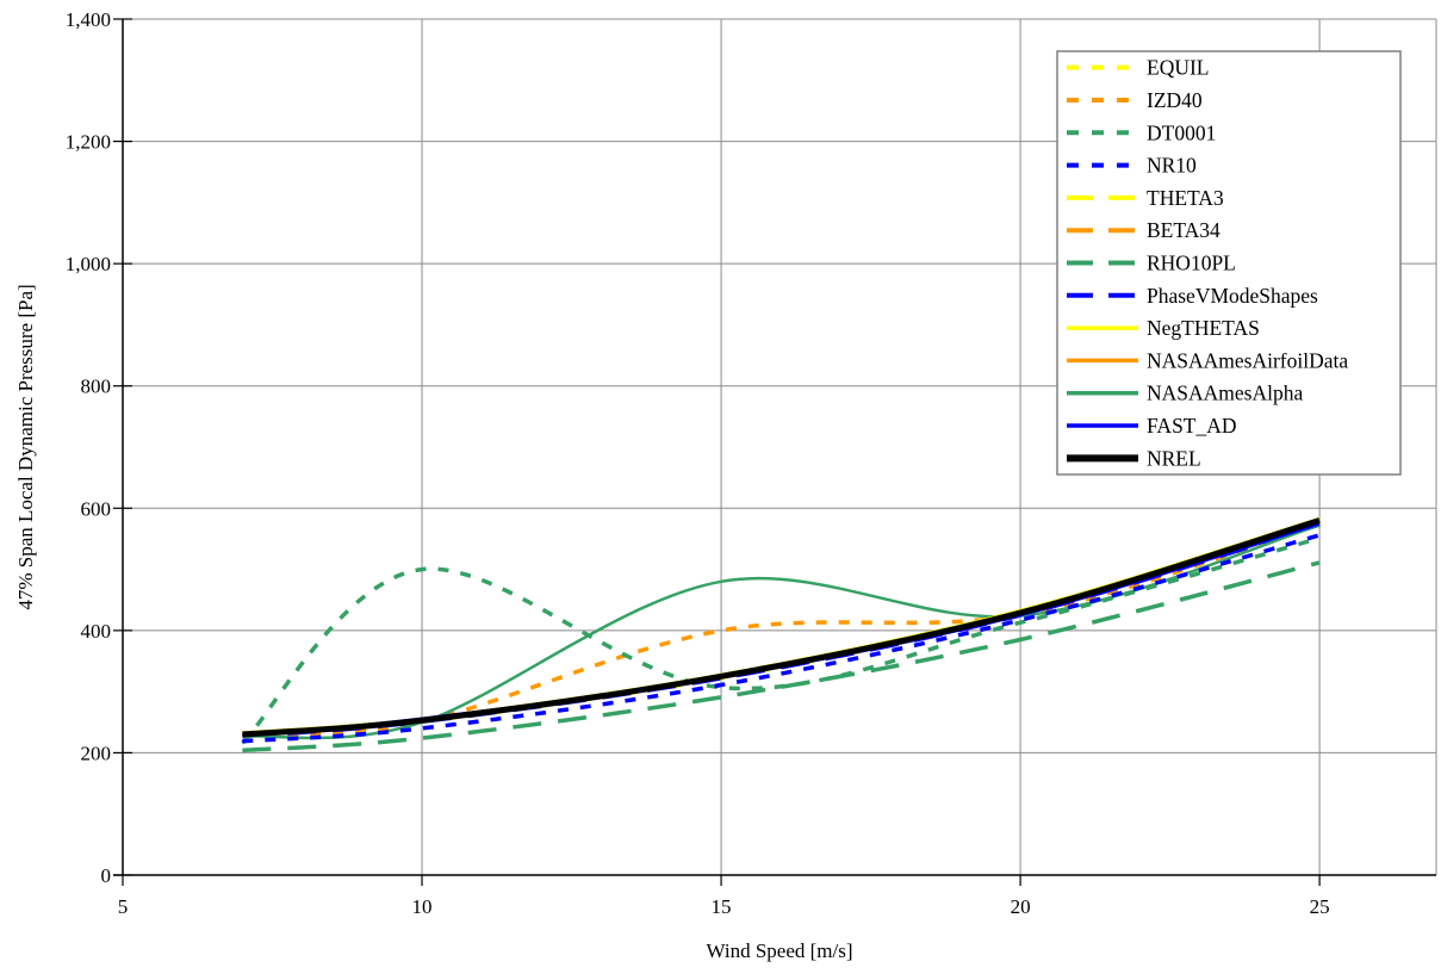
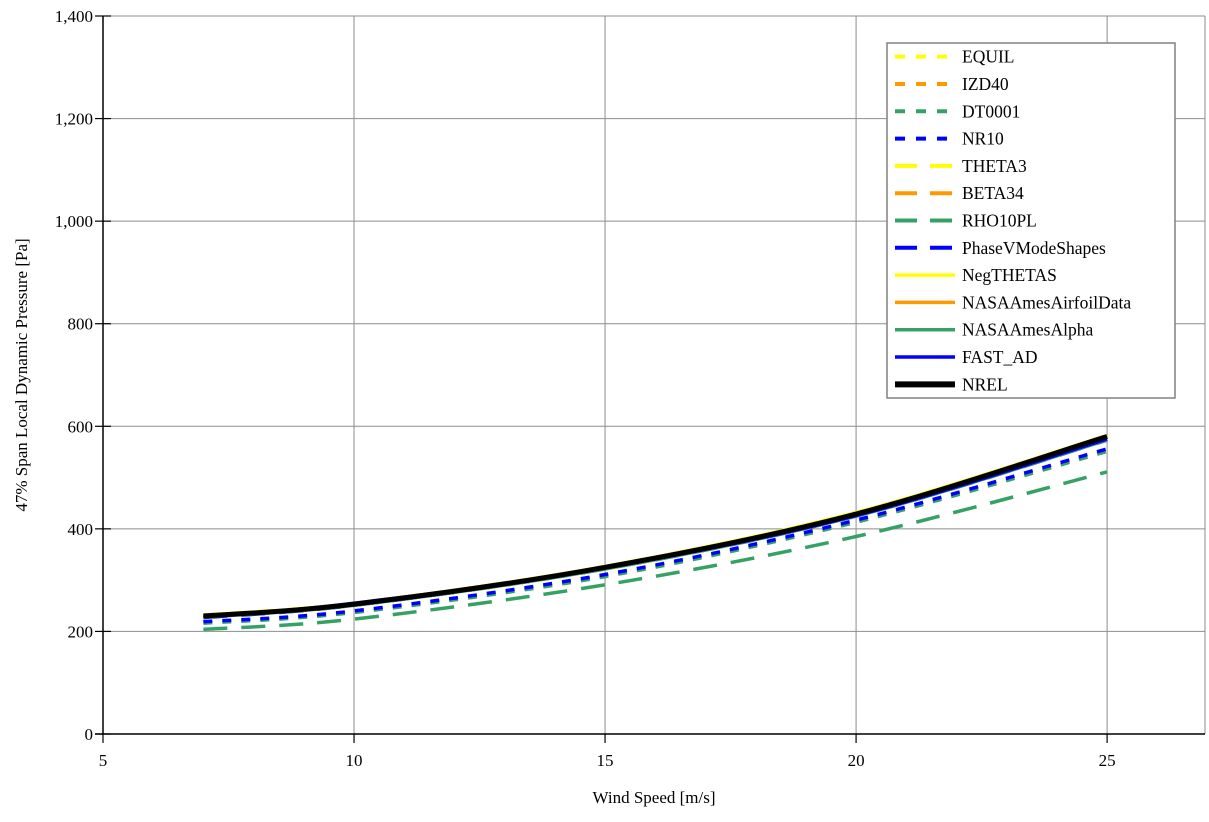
DT0001/10: 500 -> 240
IZD40/15: 400 -> 320
NASAAmesAlpha/15: 480 -> 320
